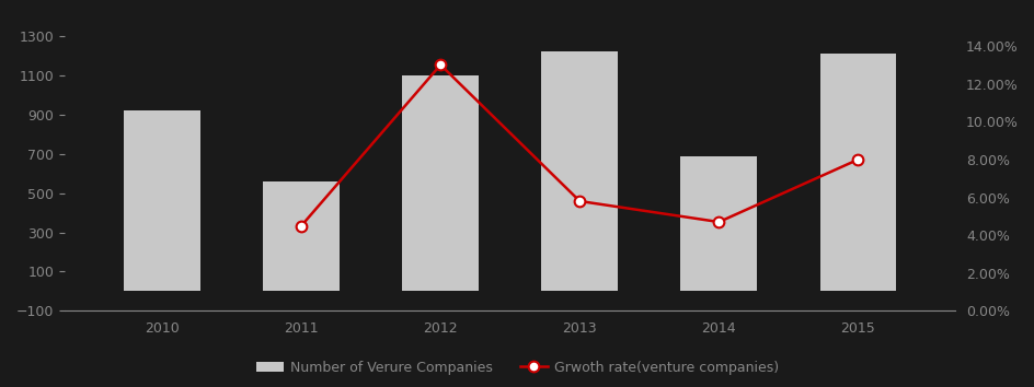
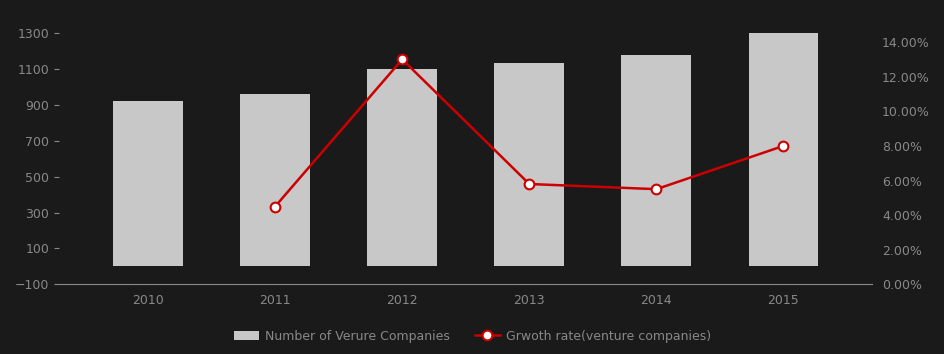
Number of Verure Companies/2011: 560 -> 960
Number of Verure Companies/2013: 1220 -> 1130
Number of Verure Companies/2014: 690 -> 1180
Grwoth rate(venture companies)/2014: 4.7% -> 5.5%
Number of Verure Companies/2015: 1210 -> 1300
